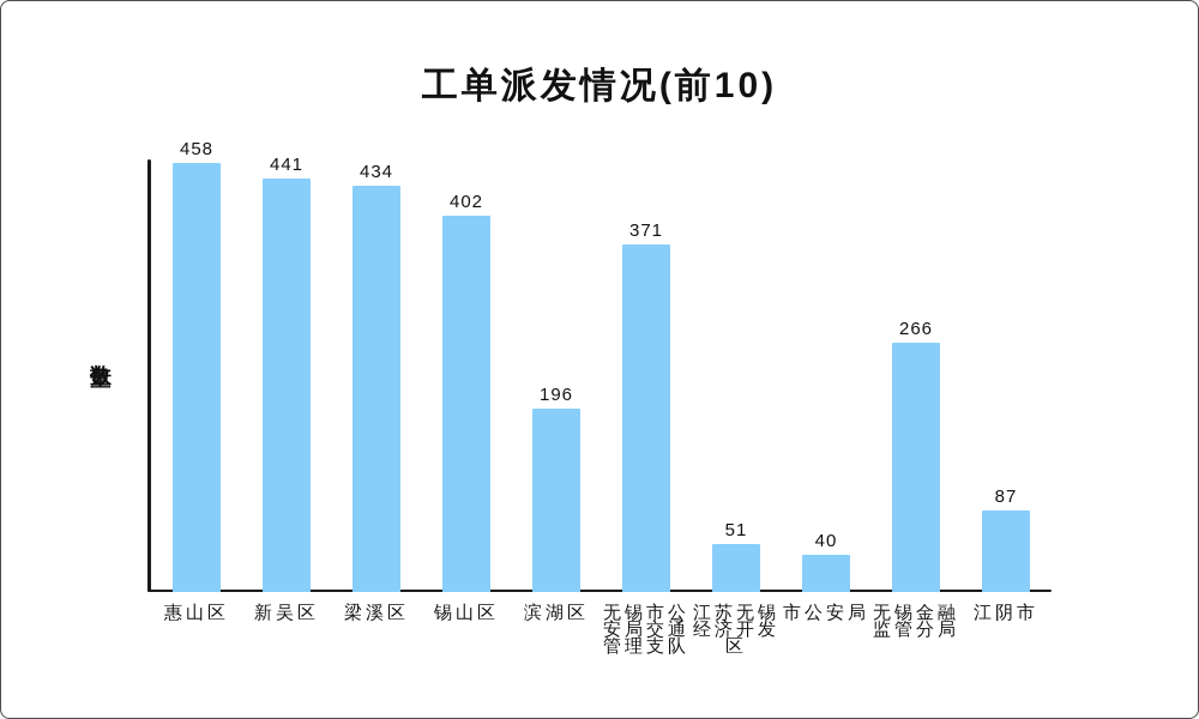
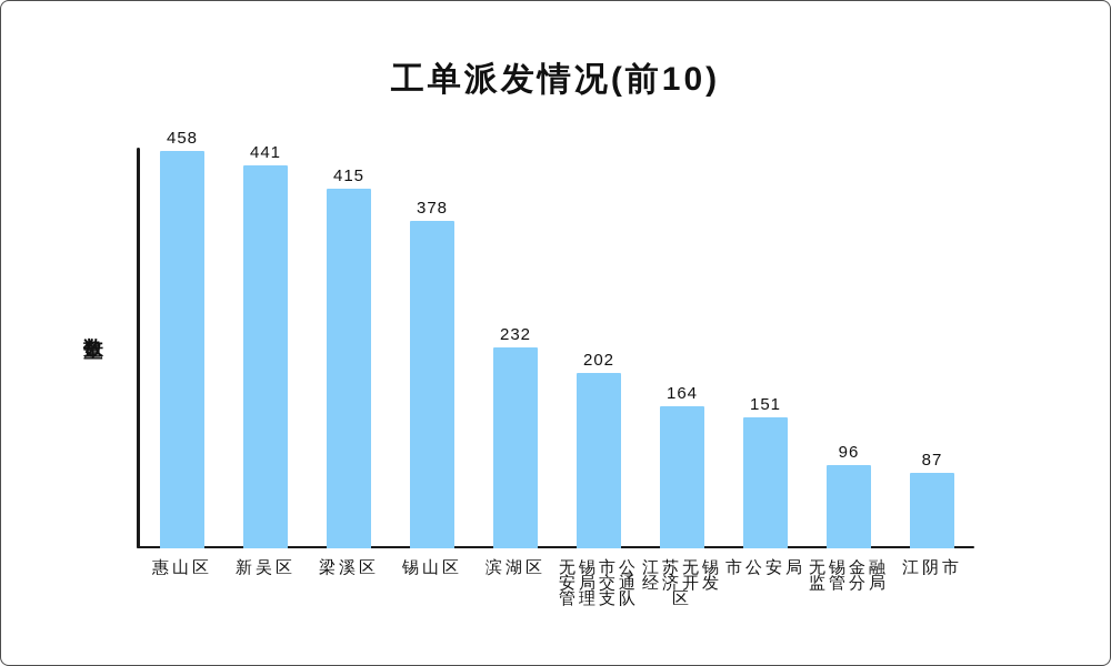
梁溪区: 434 -> 415
锡山区: 402 -> 378
滨湖区: 196 -> 232
无锡市公安局交通管理支队: 371 -> 202
江苏无锡经济开发区: 51 -> 164
市公安局: 40 -> 151
无锡金融监管分局: 266 -> 96
